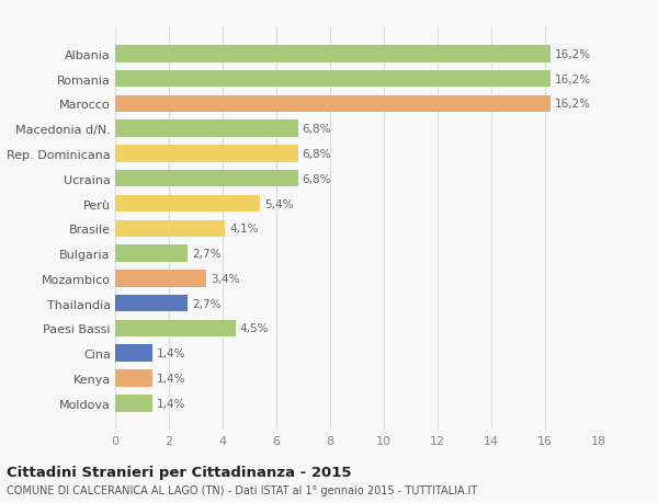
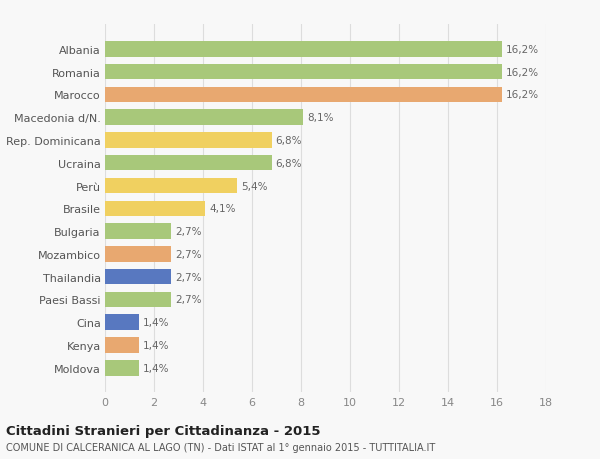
Macedonia d/N.: 6,8% -> 8,1%
Mozambico: 3,4% -> 2,7%
Paesi Bassi: 4,5% -> 2,7%
